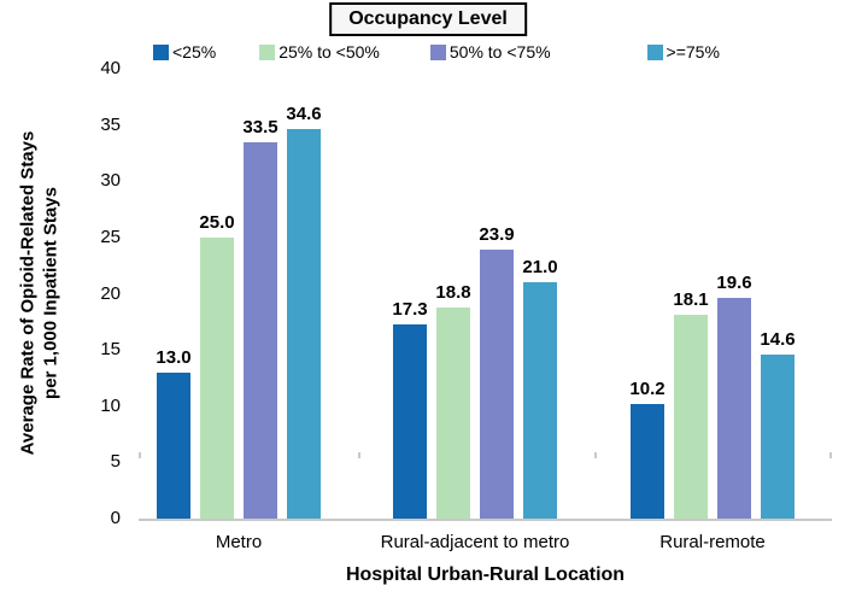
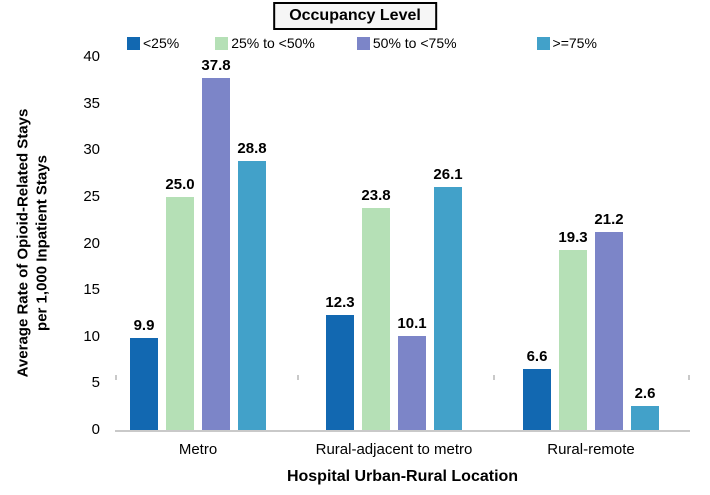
<25%/Metro: 13.0 -> 9.9
50% to <75%/Metro: 33.5 -> 37.8
>=75%/Metro: 34.6 -> 28.8
<25%/Rural-adjacent to metro: 17.3 -> 12.3
25% to <50%/Rural-adjacent to metro: 18.8 -> 23.8
50% to <75%/Rural-adjacent to metro: 23.9 -> 10.1
>=75%/Rural-adjacent to metro: 21.0 -> 26.1
<25%/Rural-remote: 10.2 -> 6.6
25% to <50%/Rural-remote: 18.1 -> 19.3
50% to <75%/Rural-remote: 19.6 -> 21.2
>=75%/Rural-remote: 14.6 -> 2.6
